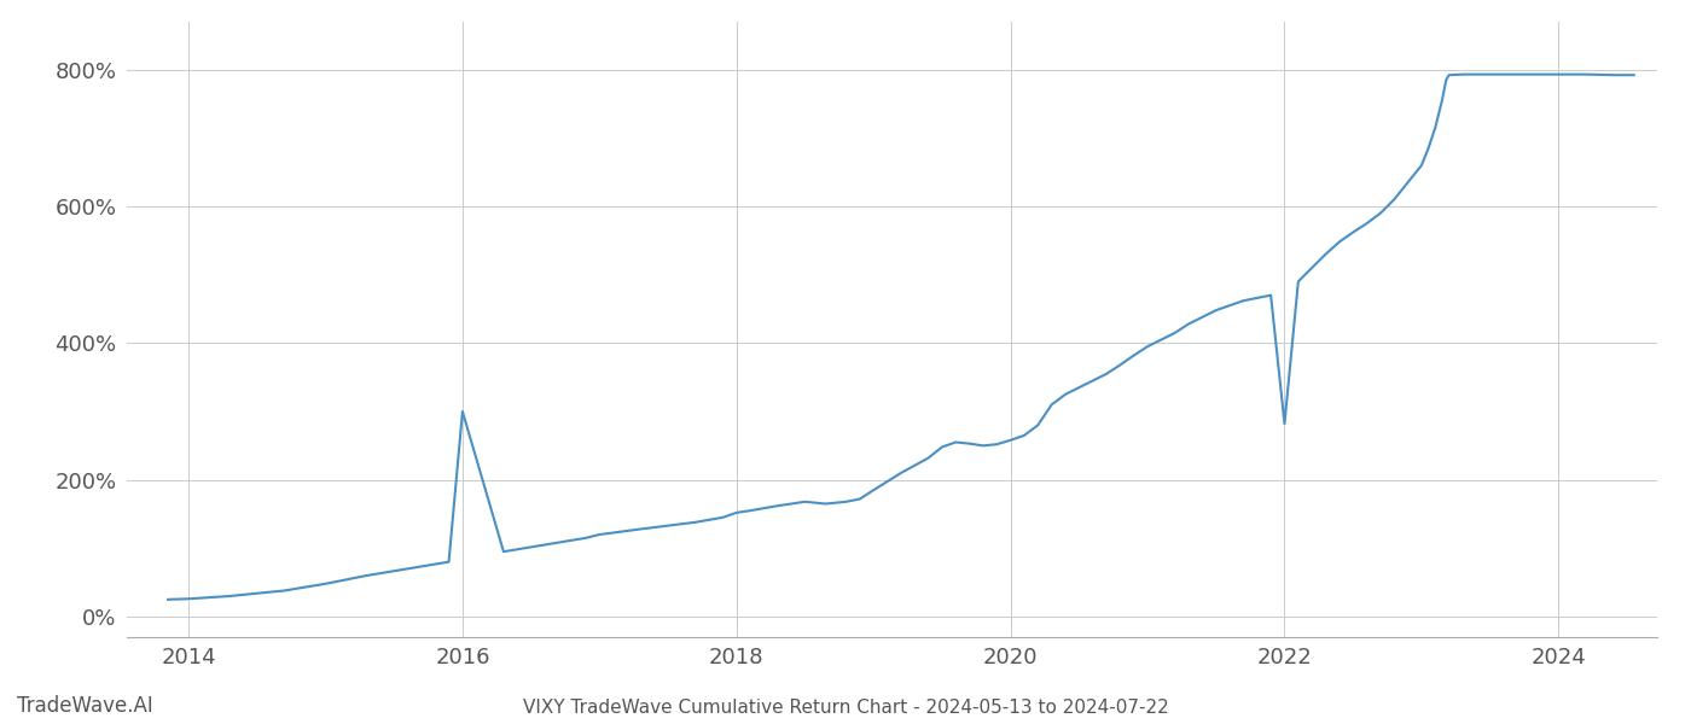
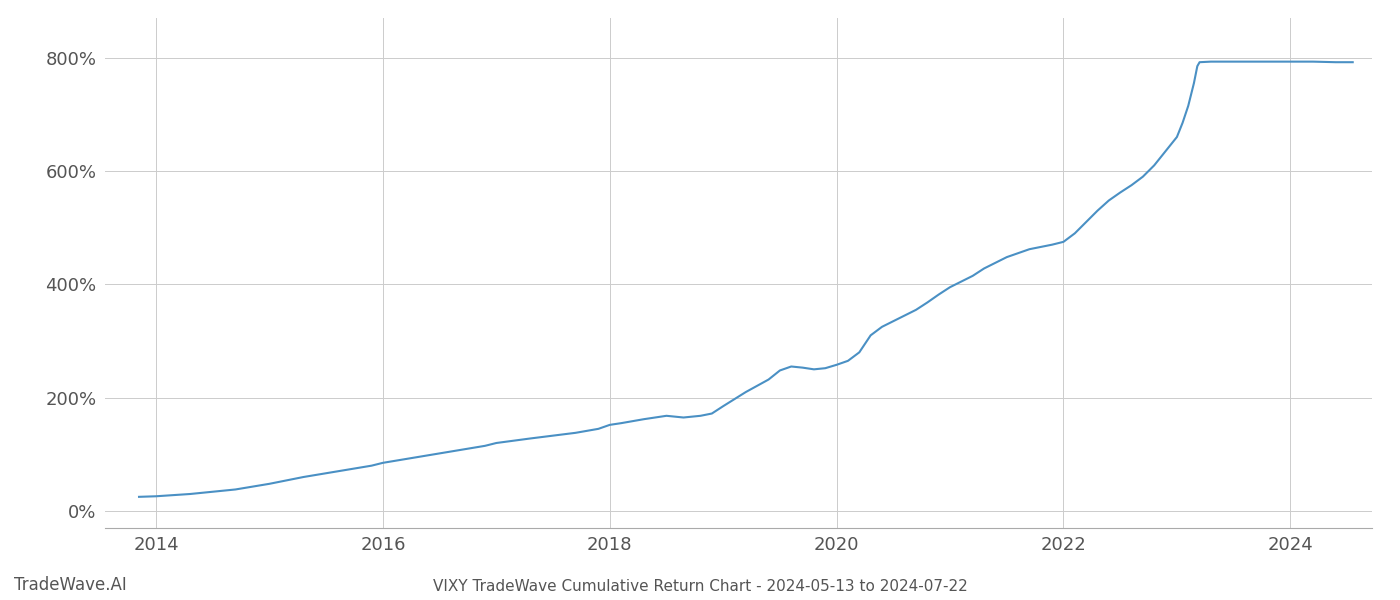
2016: 300% -> 85%
2022: 282% -> 475%
